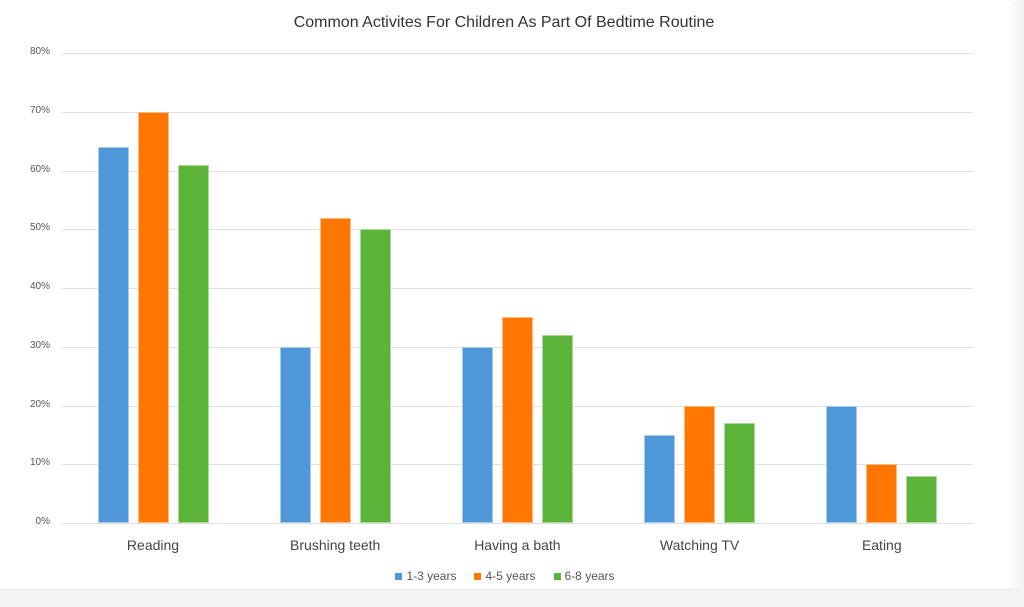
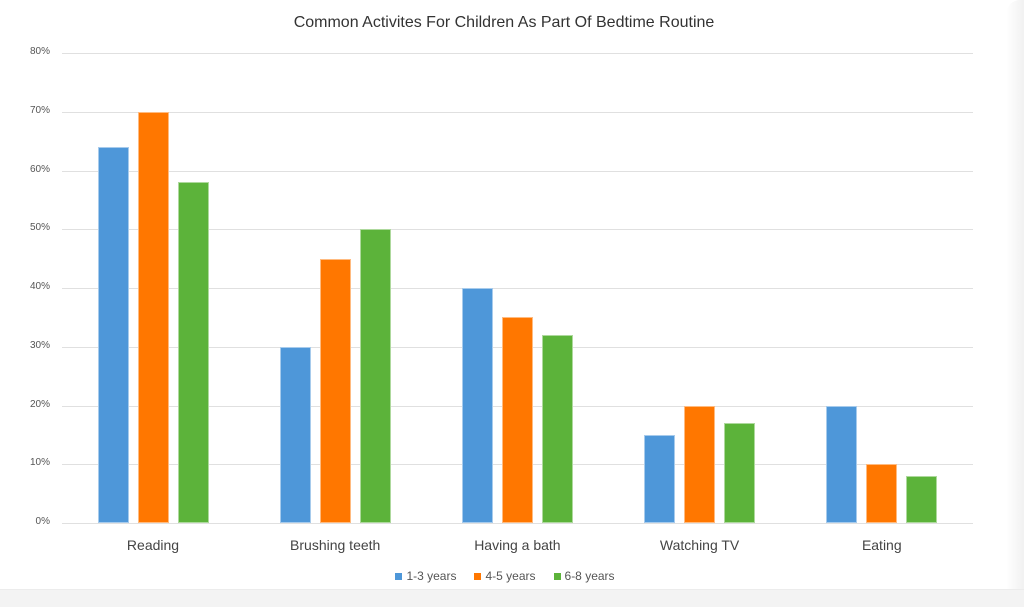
6-8 years/Reading: 61% -> 58%
4-5 years/Brushing teeth: 52% -> 45%
1-3 years/Having a bath: 30% -> 40%
